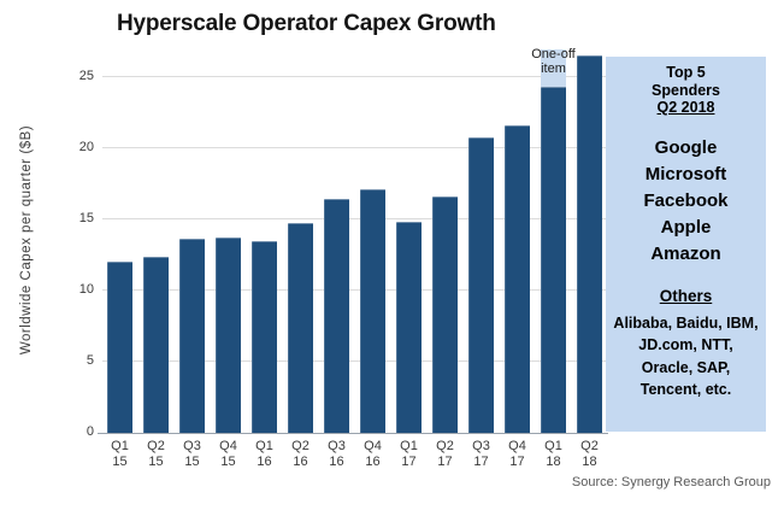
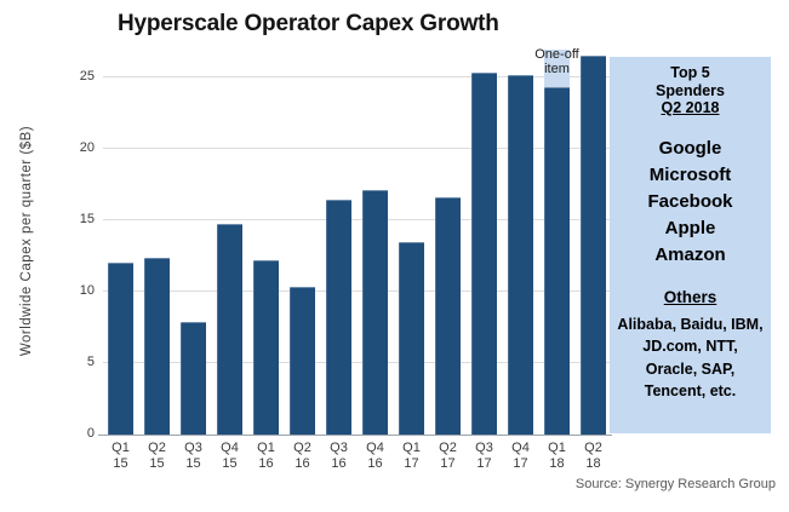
Q3 15: 13.6 -> 7.9
Q4 15: 13.7 -> 14.7
Q1 16: 13.5 -> 12.2
Q2 16: 14.7 -> 10.3
Q1 17: 14.8 -> 13.5
Q3 17: 20.7 -> 25.3
Q4 17: 21.6 -> 25.1
